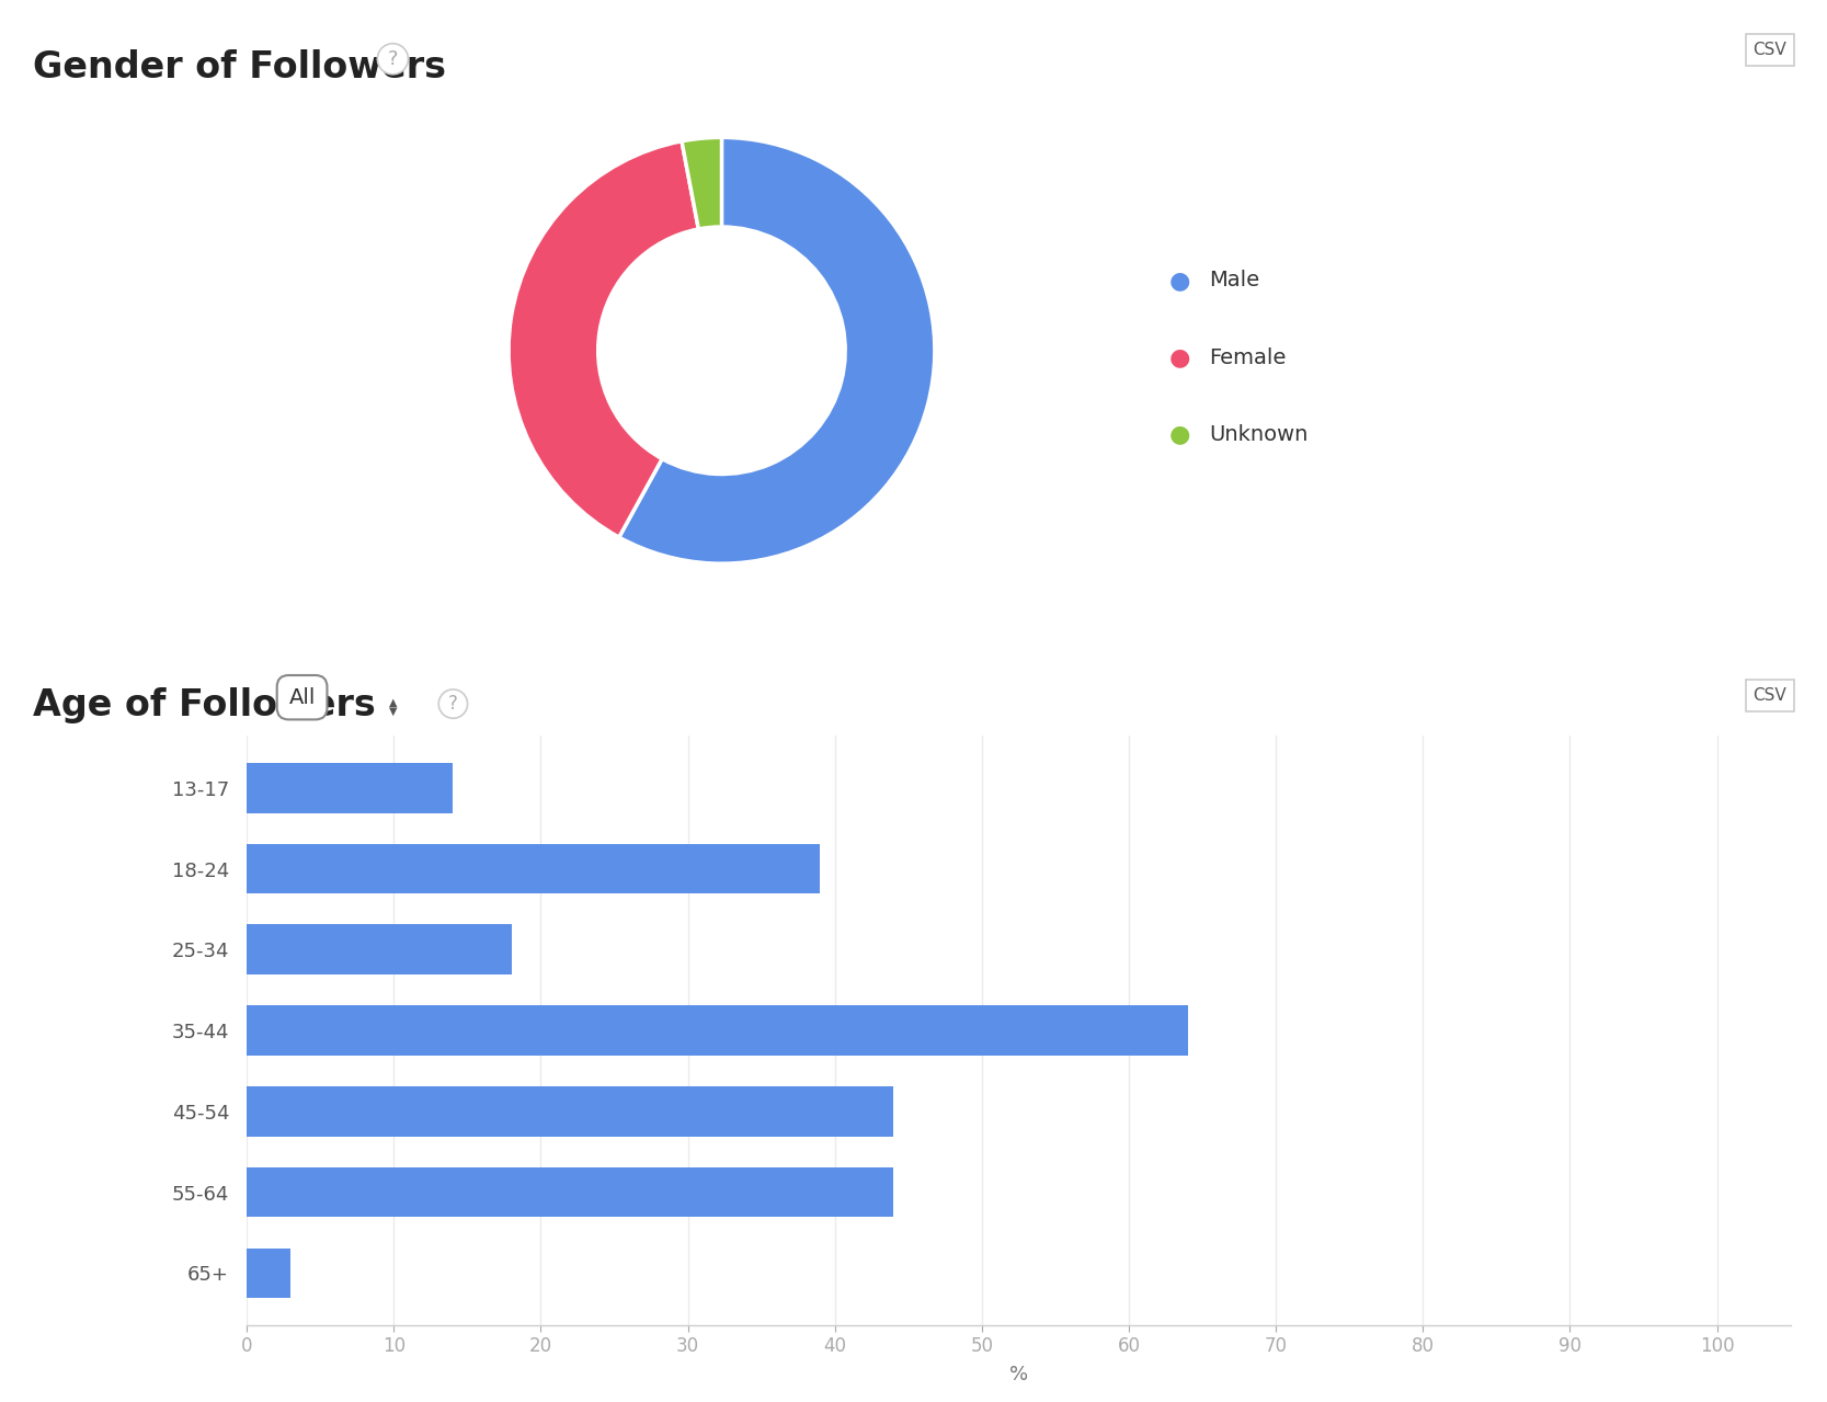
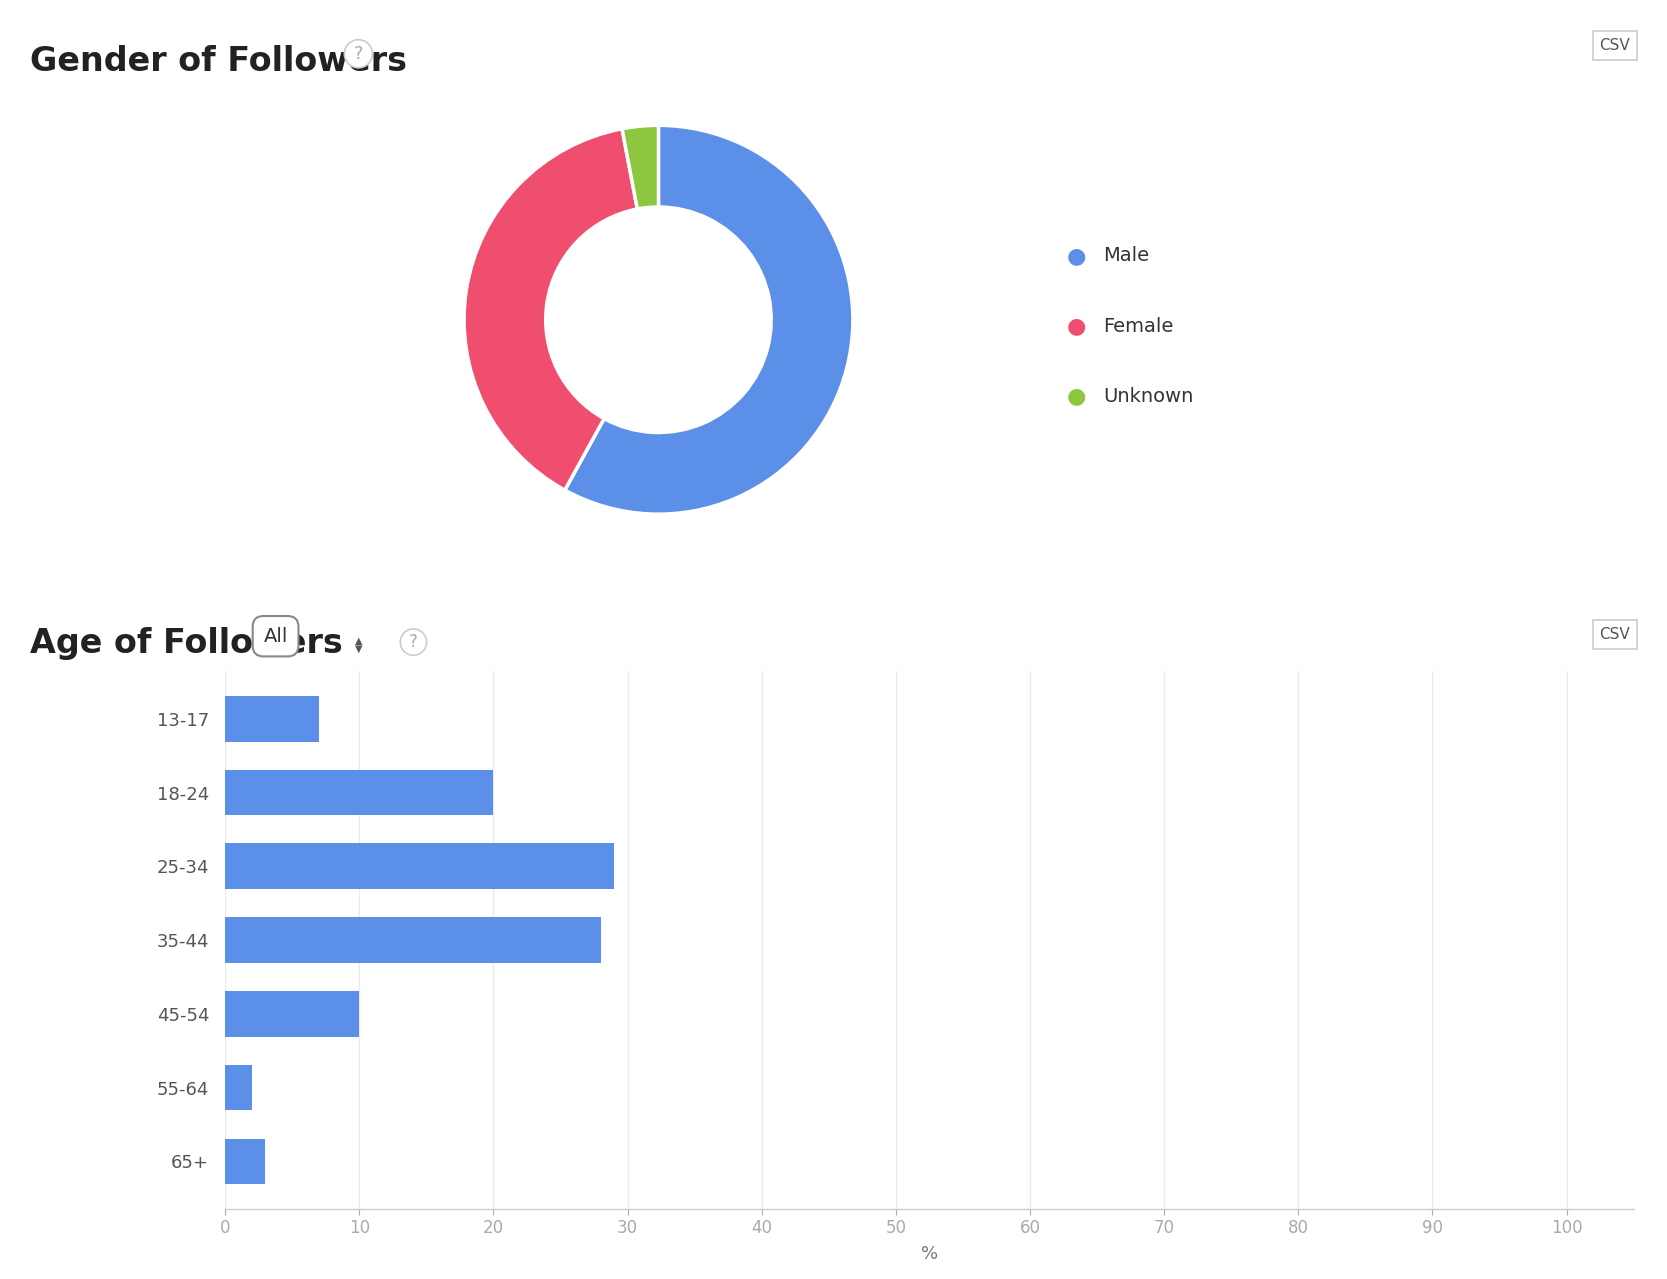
13-17: 14 -> 7
18-24: 39 -> 20
25-34: 18 -> 29
35-44: 64 -> 28
45-54: 44 -> 10
55-64: 44 -> 2
